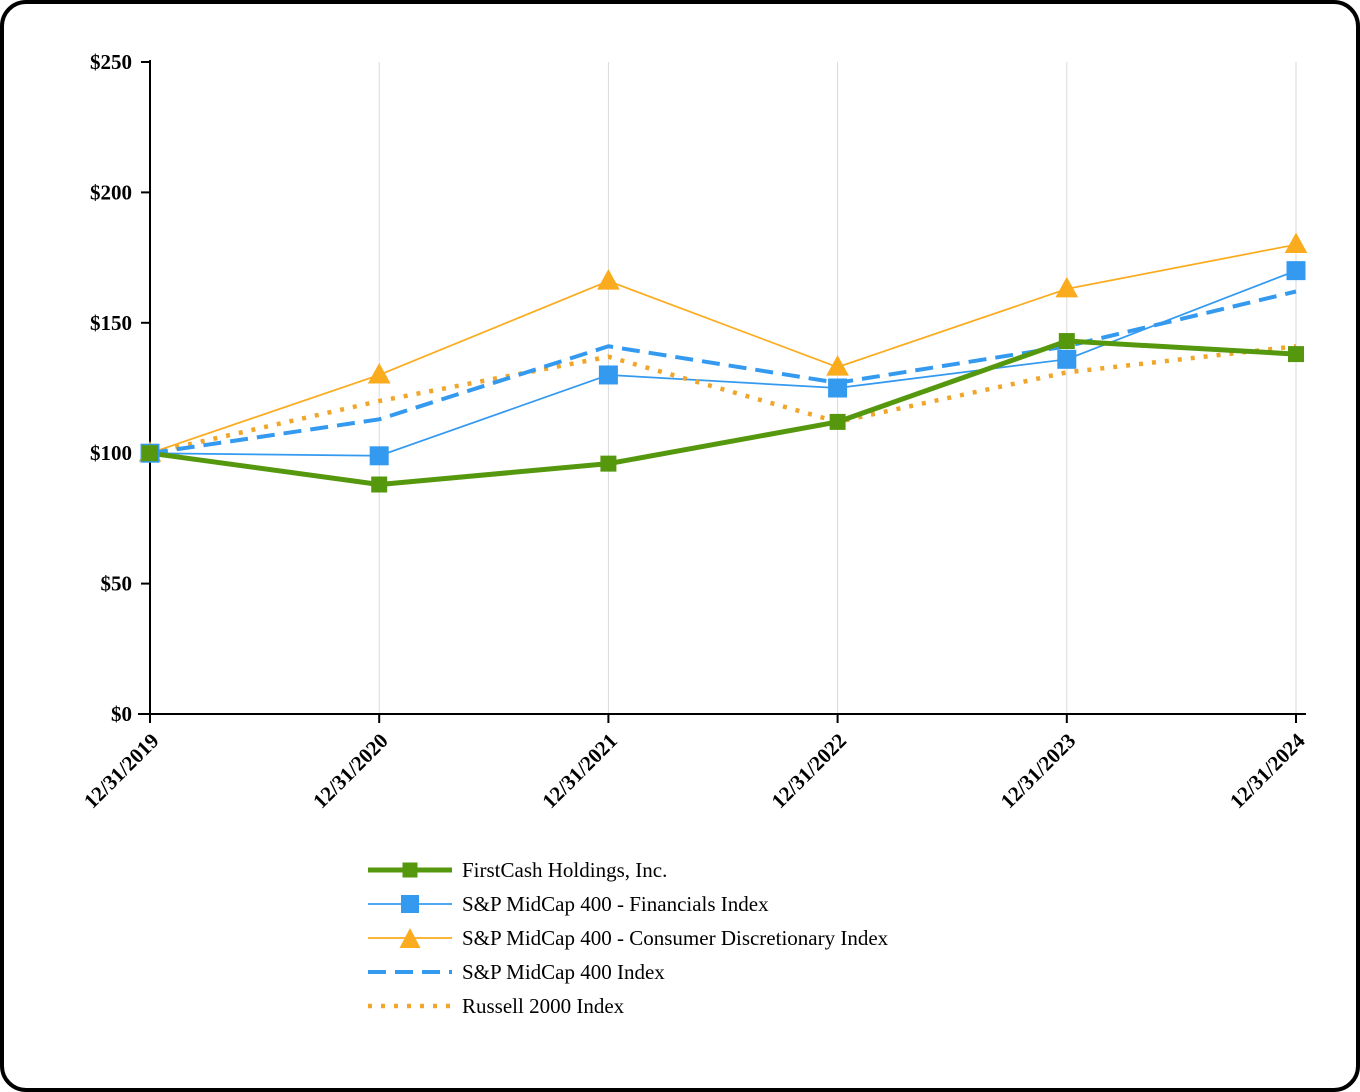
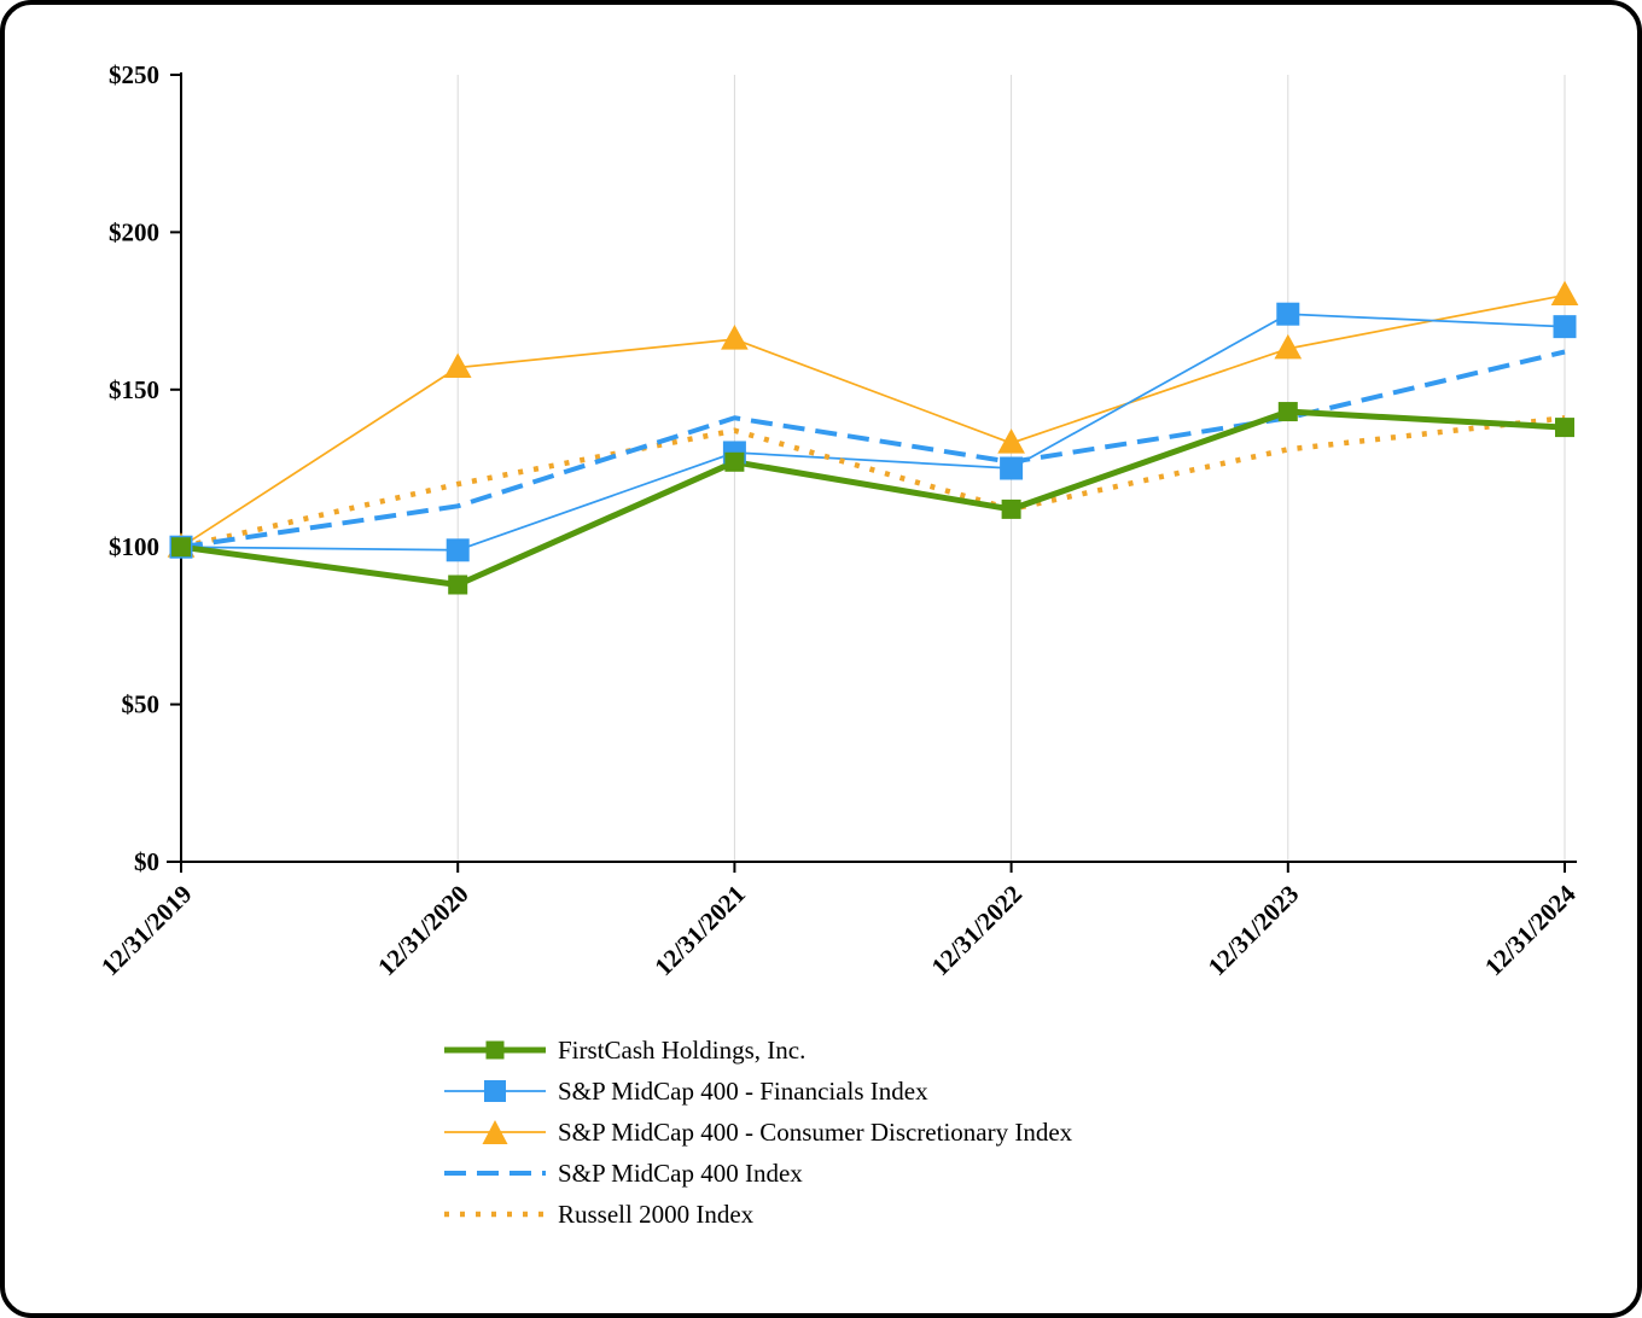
S&P MidCap 400 - Consumer Discretionary Index/12/31/2020: $130 -> $157
FirstCash Holdings, Inc./12/31/2021: $96 -> $127
S&P MidCap 400 - Financials Index/12/31/2023: $136 -> $174
